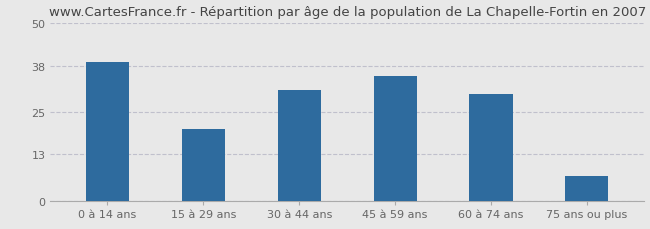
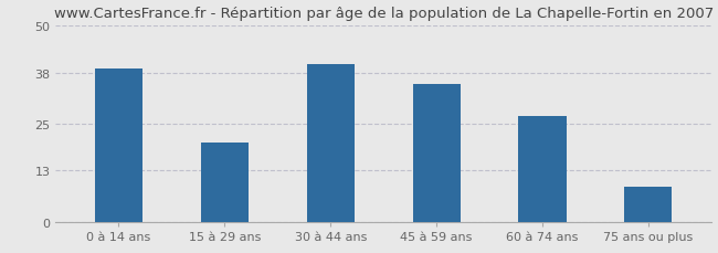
30 à 44 ans: 31 -> 40
60 à 74 ans: 30 -> 27
75 ans ou plus: 7 -> 9
